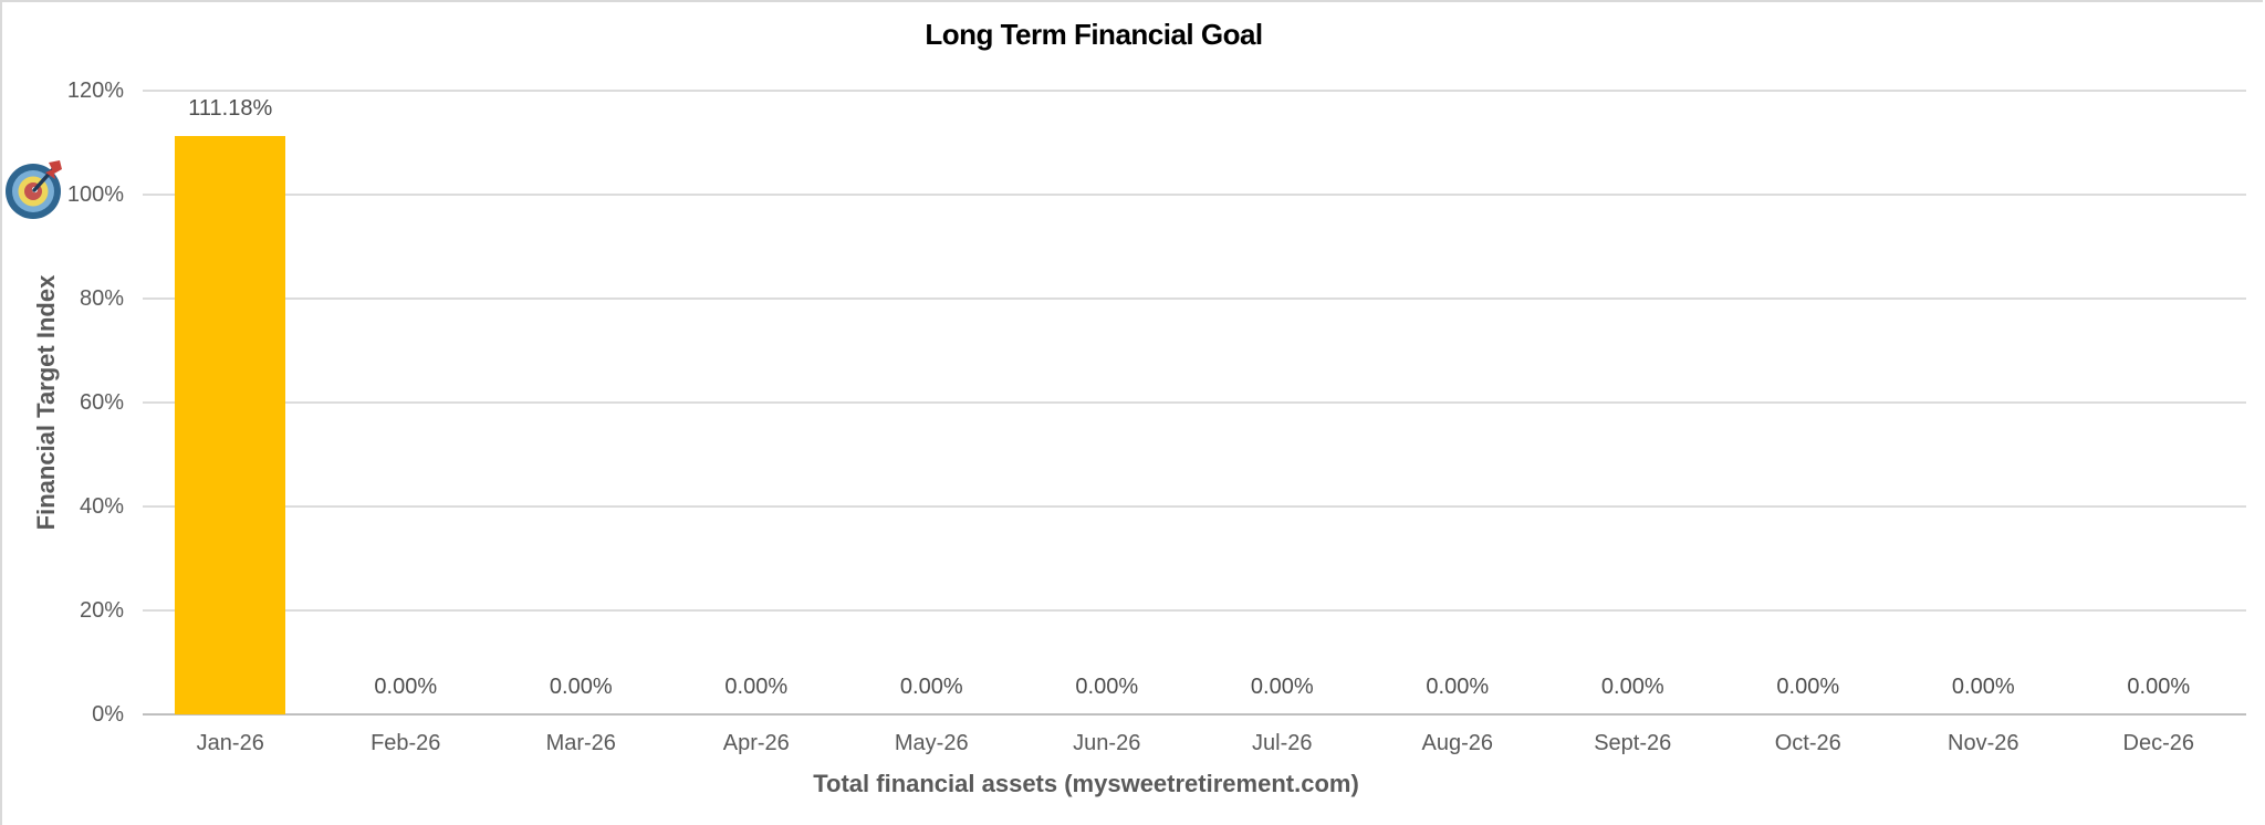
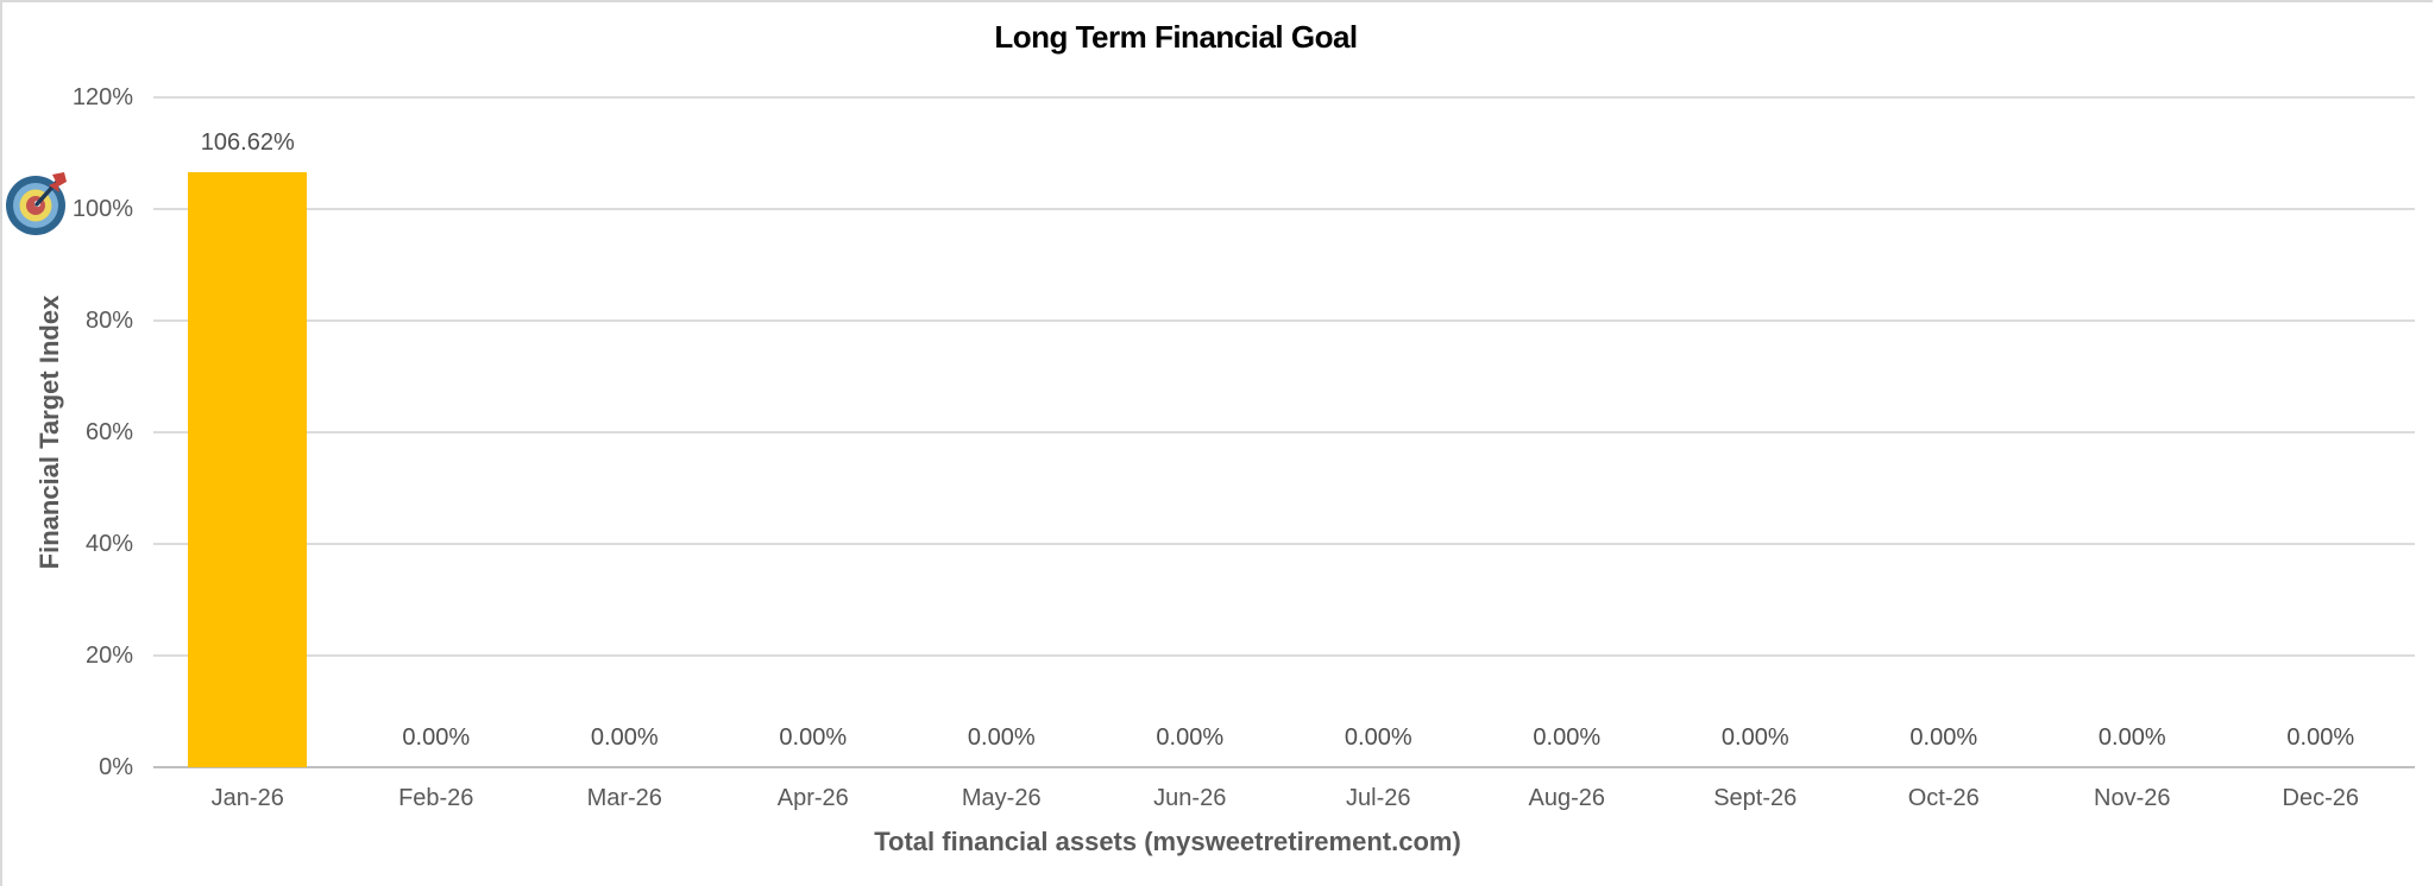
Jan-26: 111.18% -> 106.62%
